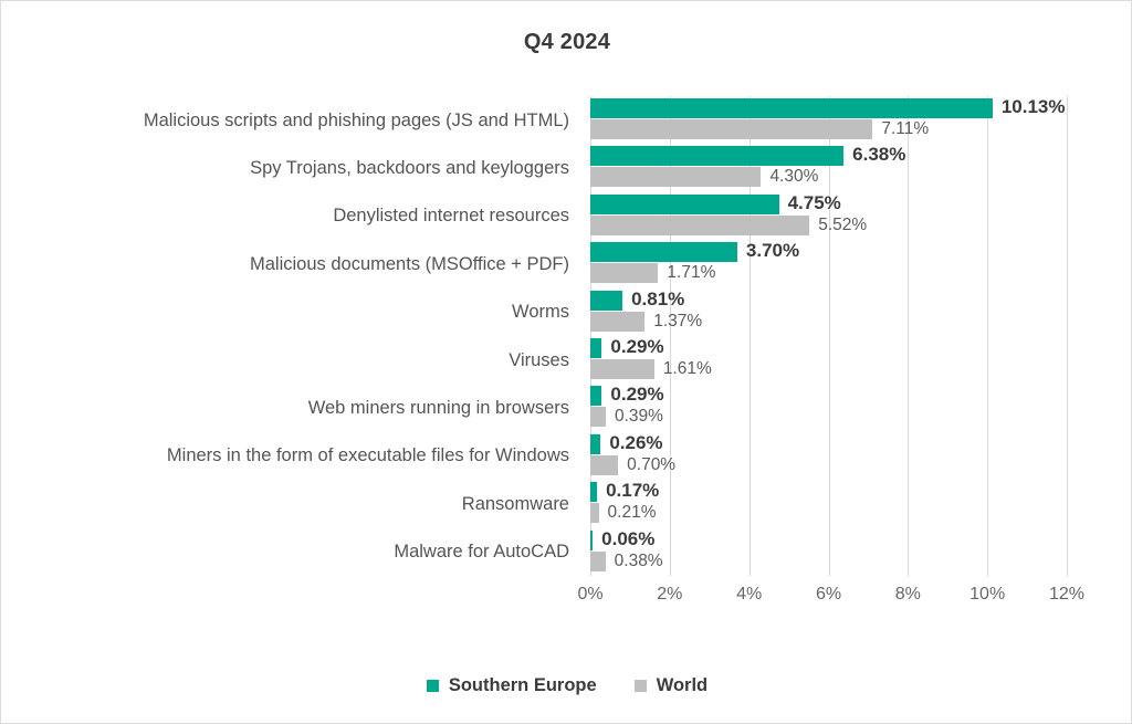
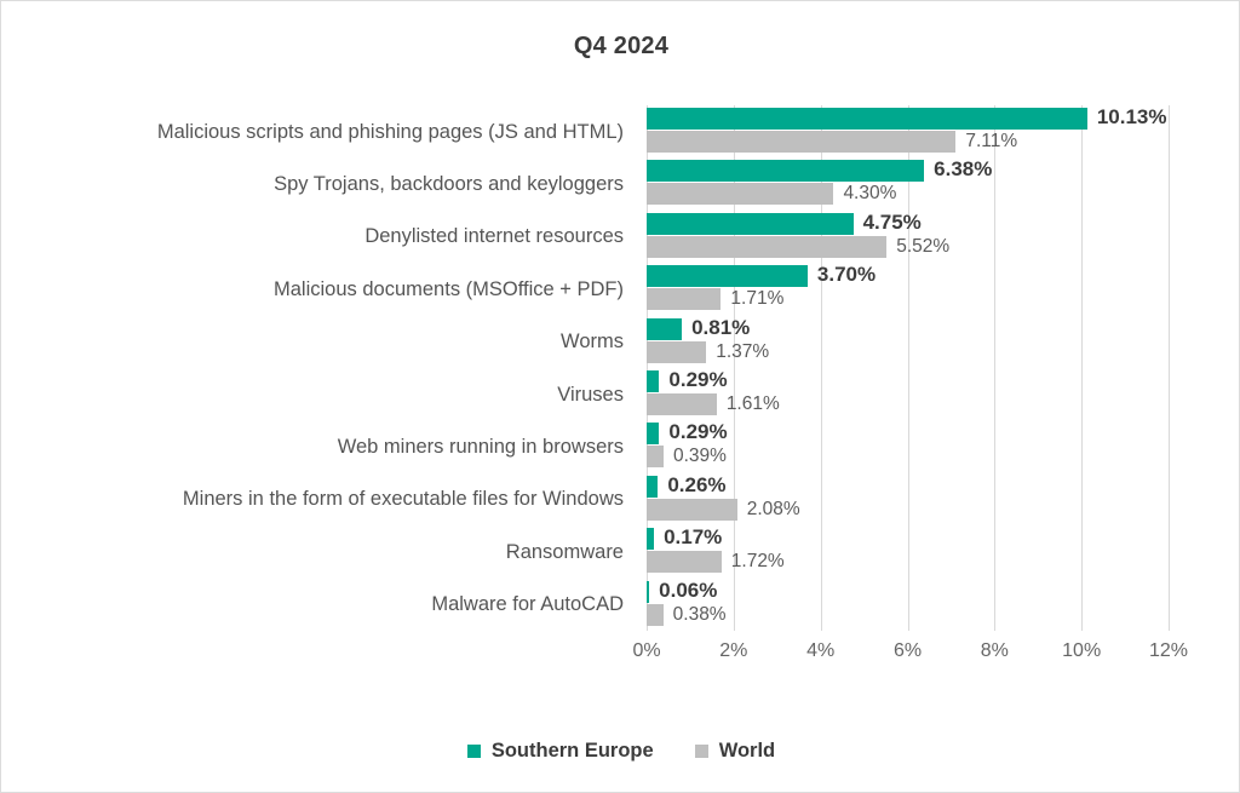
World/Miners in the form of executable files for Windows: 0.70% -> 2.08%
World/Ransomware: 0.21% -> 1.72%
